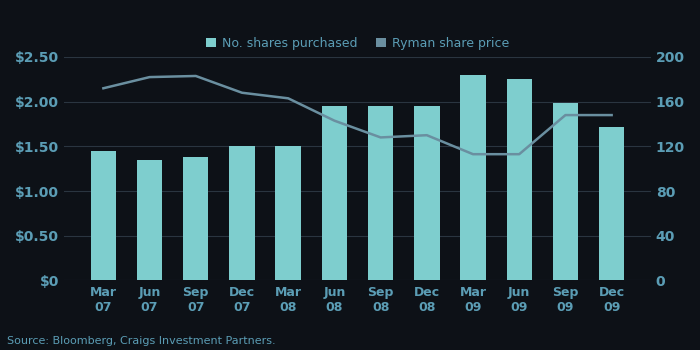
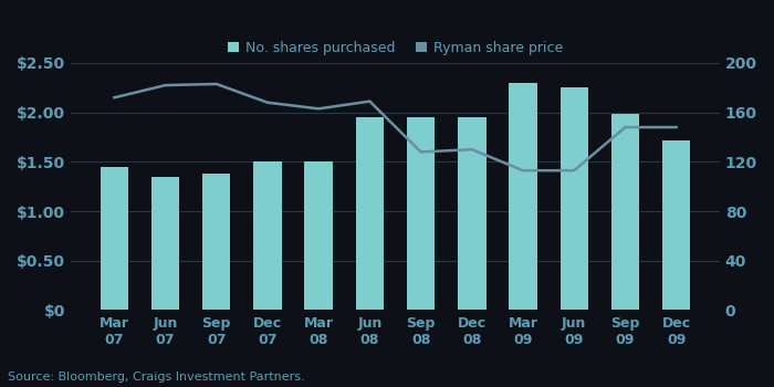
Ryman share price/Jun 08: 143 -> 169
